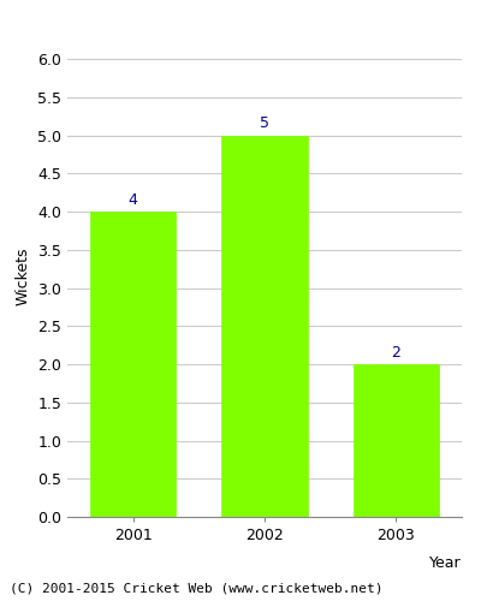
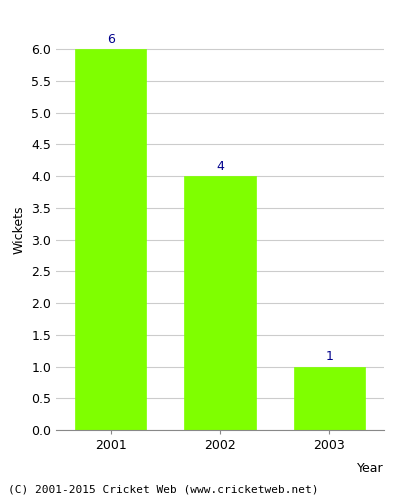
2001: 4 -> 6
2002: 5 -> 4
2003: 2 -> 1
